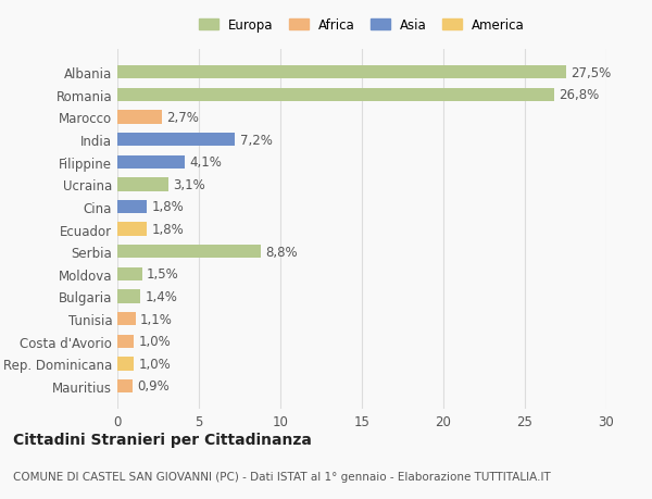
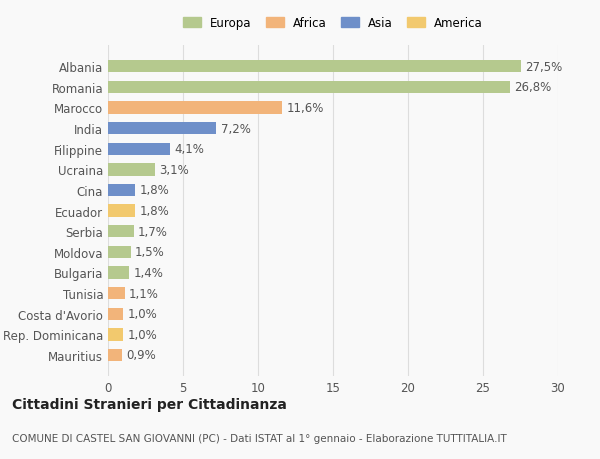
Marocco: 2,7% -> 11,6%
Serbia: 8,8% -> 1,7%
